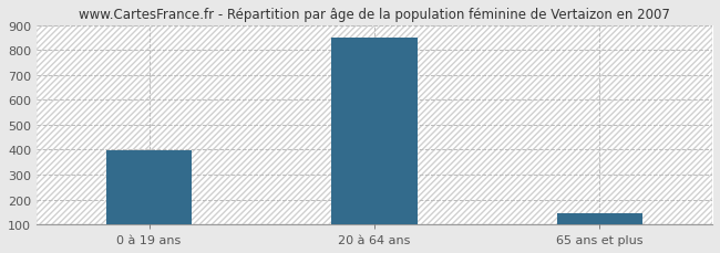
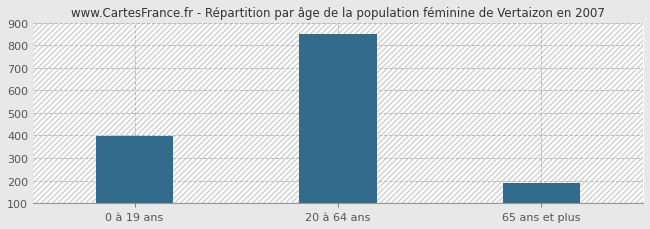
65 ans et plus: 145 -> 190
